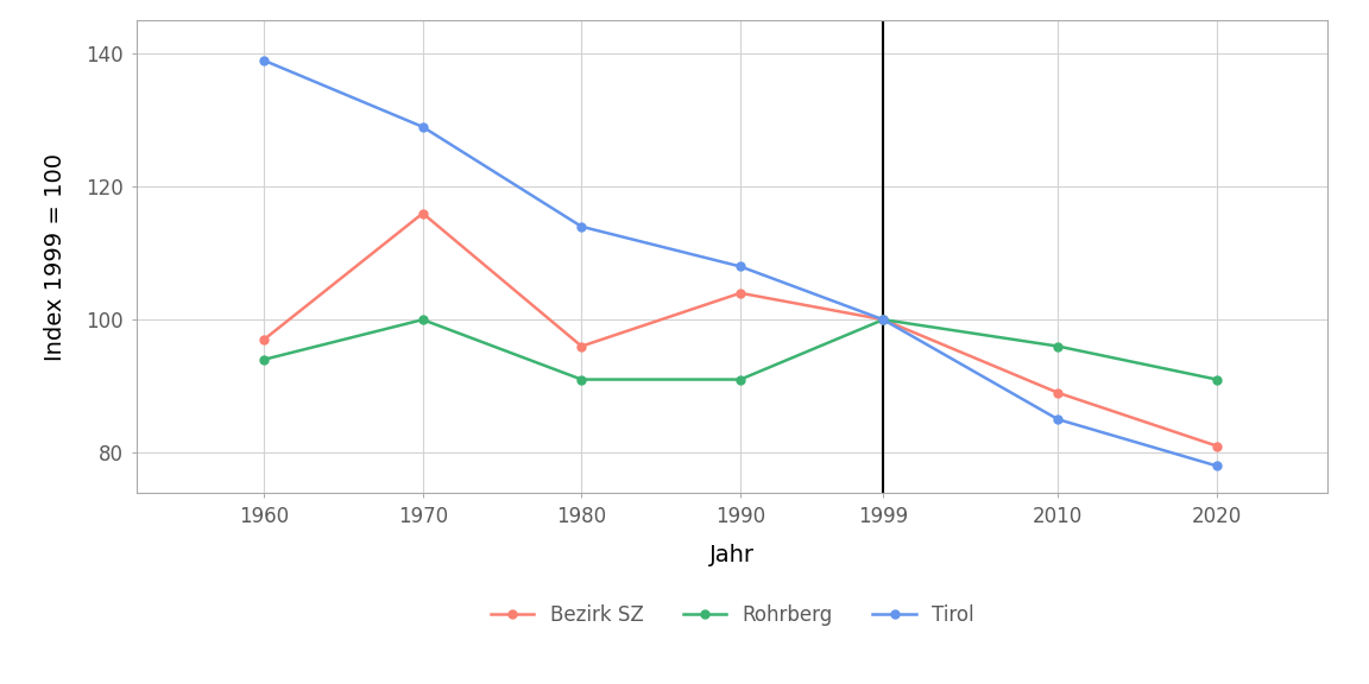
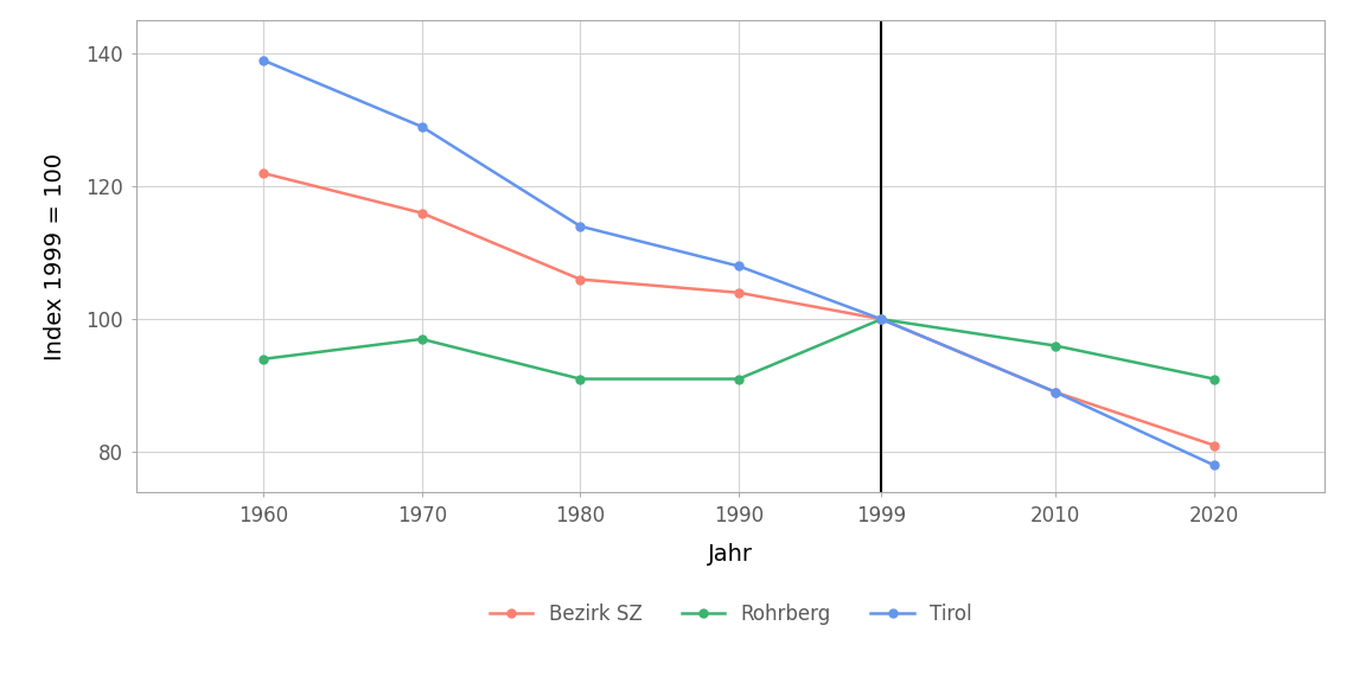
Bezirk SZ/1960: 97 -> 122
Rohrberg/1970: 100 -> 97
Bezirk SZ/1980: 96 -> 106
Tirol/2010: 85 -> 89
